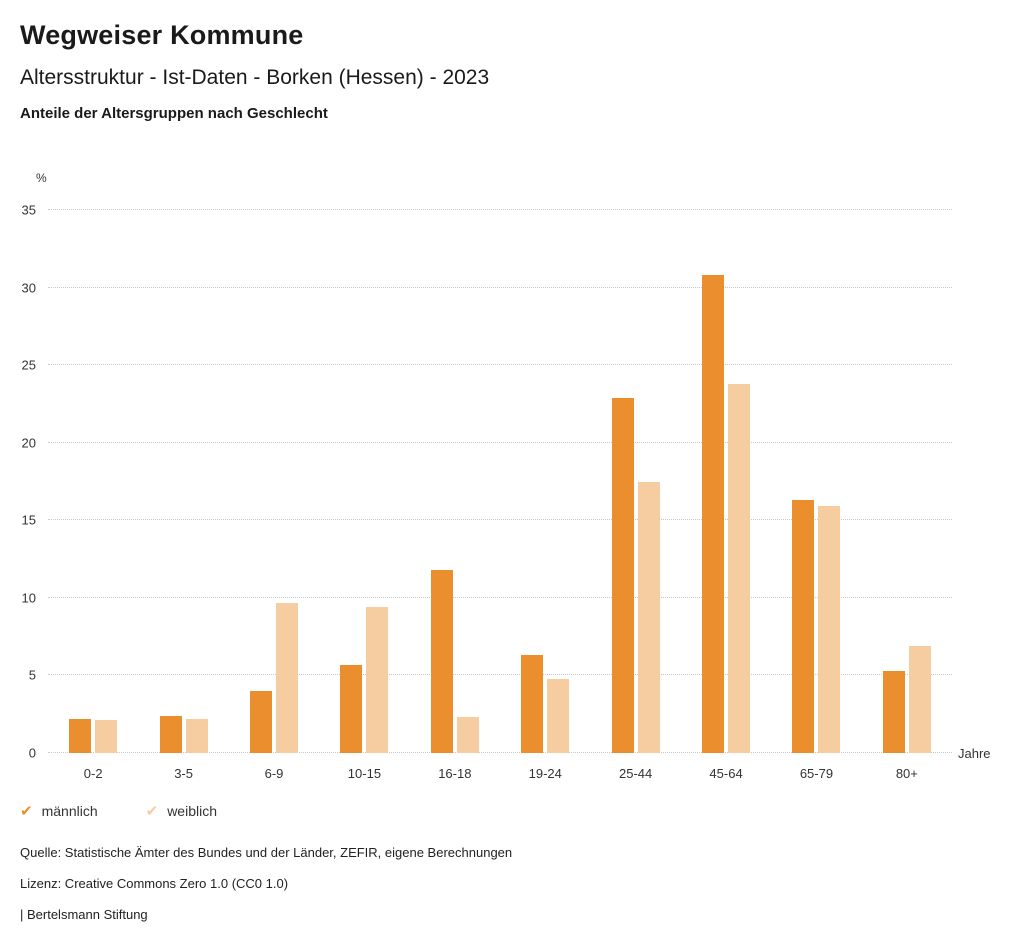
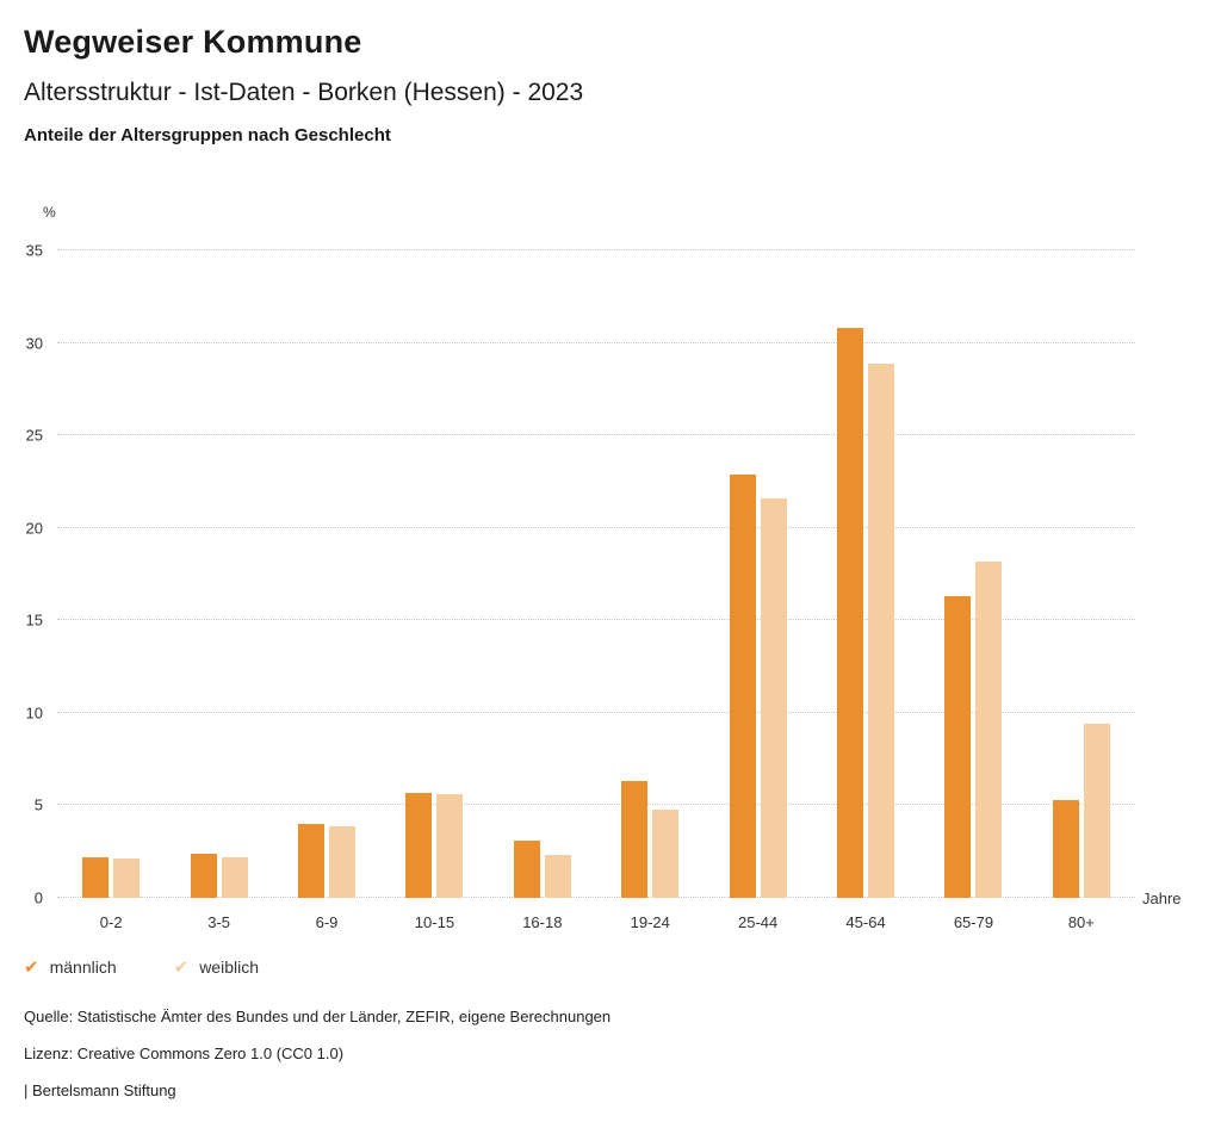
weiblich/6-9: 9.7 -> 3.9
weiblich/10-15: 9.4 -> 5.6
männlich/16-18: 11.8 -> 3.1
weiblich/25-44: 17.5 -> 21.6
weiblich/45-64: 23.8 -> 28.9
weiblich/65-79: 15.9 -> 18.2
weiblich/80+: 6.9 -> 9.4
